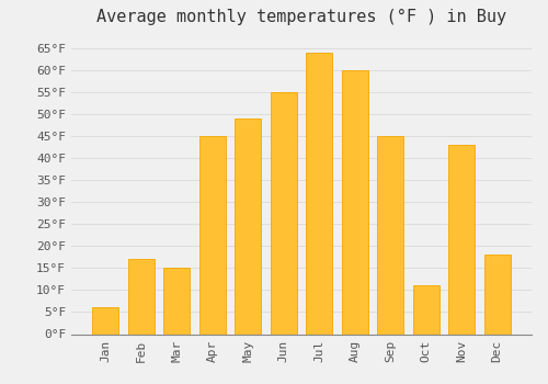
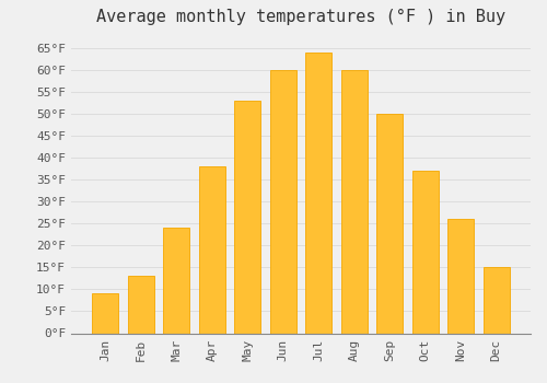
Jan: 6°F -> 9°F
Feb: 17°F -> 13°F
Mar: 15°F -> 24°F
Apr: 45°F -> 38°F
May: 49°F -> 53°F
Jun: 55°F -> 60°F
Sep: 45°F -> 50°F
Oct: 11°F -> 37°F
Nov: 43°F -> 26°F
Dec: 18°F -> 15°F
